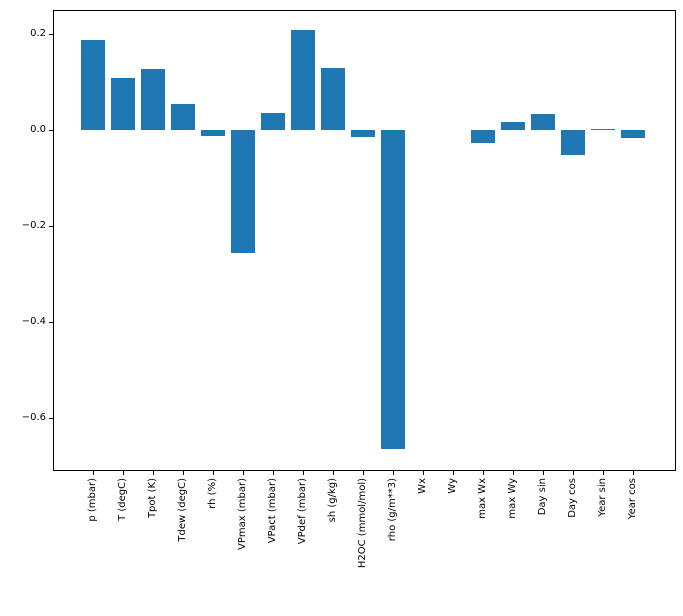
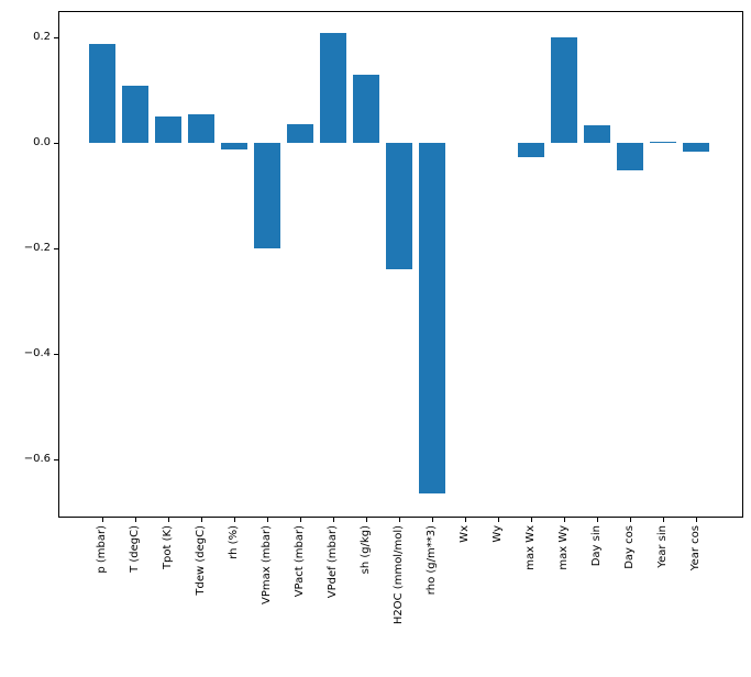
Tpot (K): 0.13 -> 0.05
VPmax (mbar): -0.26 -> -0.20
H2OC (mmol/mol): -0.01 -> -0.24
max Wy: 0.02 -> 0.20
